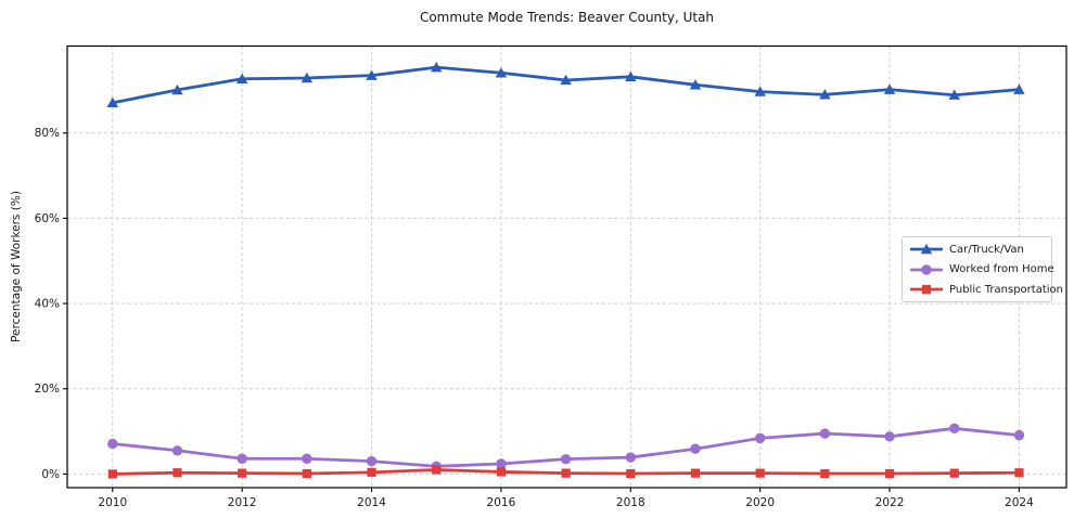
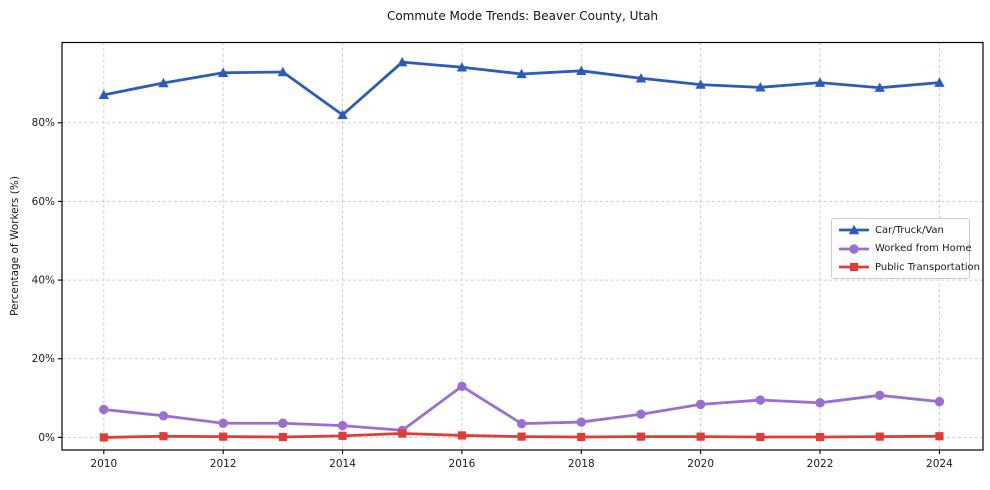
Car/Truck/Van/2014: 94% -> 82%
Worked from Home/2016: 2% -> 13%
